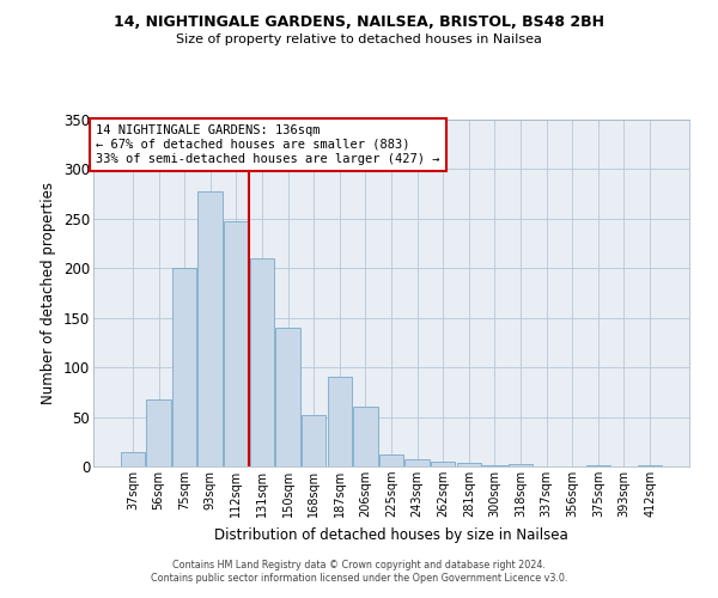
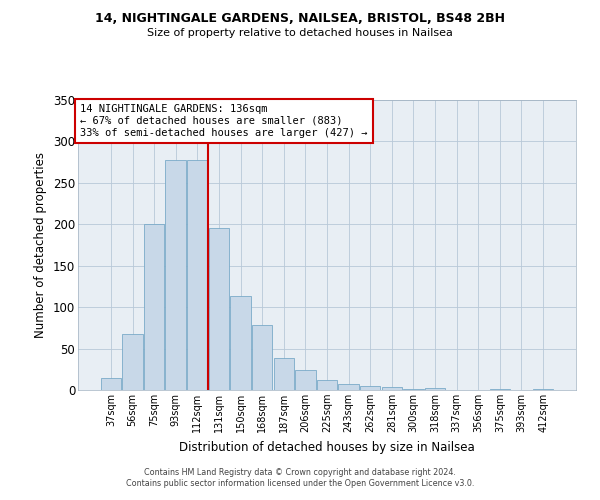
112sqm: 248 -> 278
131sqm: 210 -> 196
150sqm: 140 -> 114
168sqm: 52 -> 78
187sqm: 90 -> 39
206sqm: 60 -> 24
